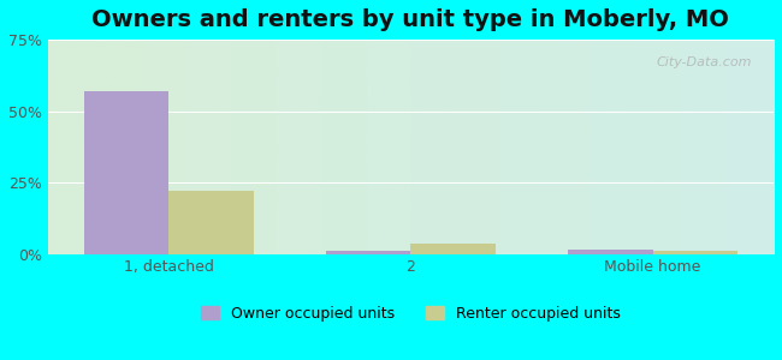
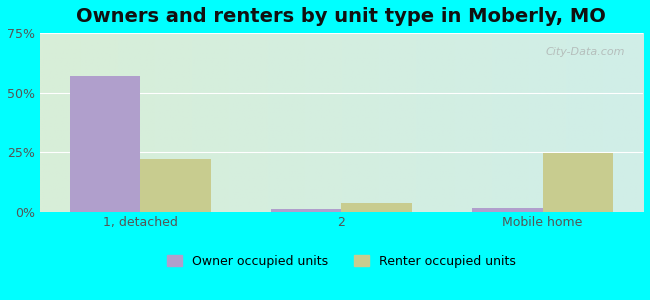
Renter occupied units/Mobile home: 1.0% -> 24.5%
